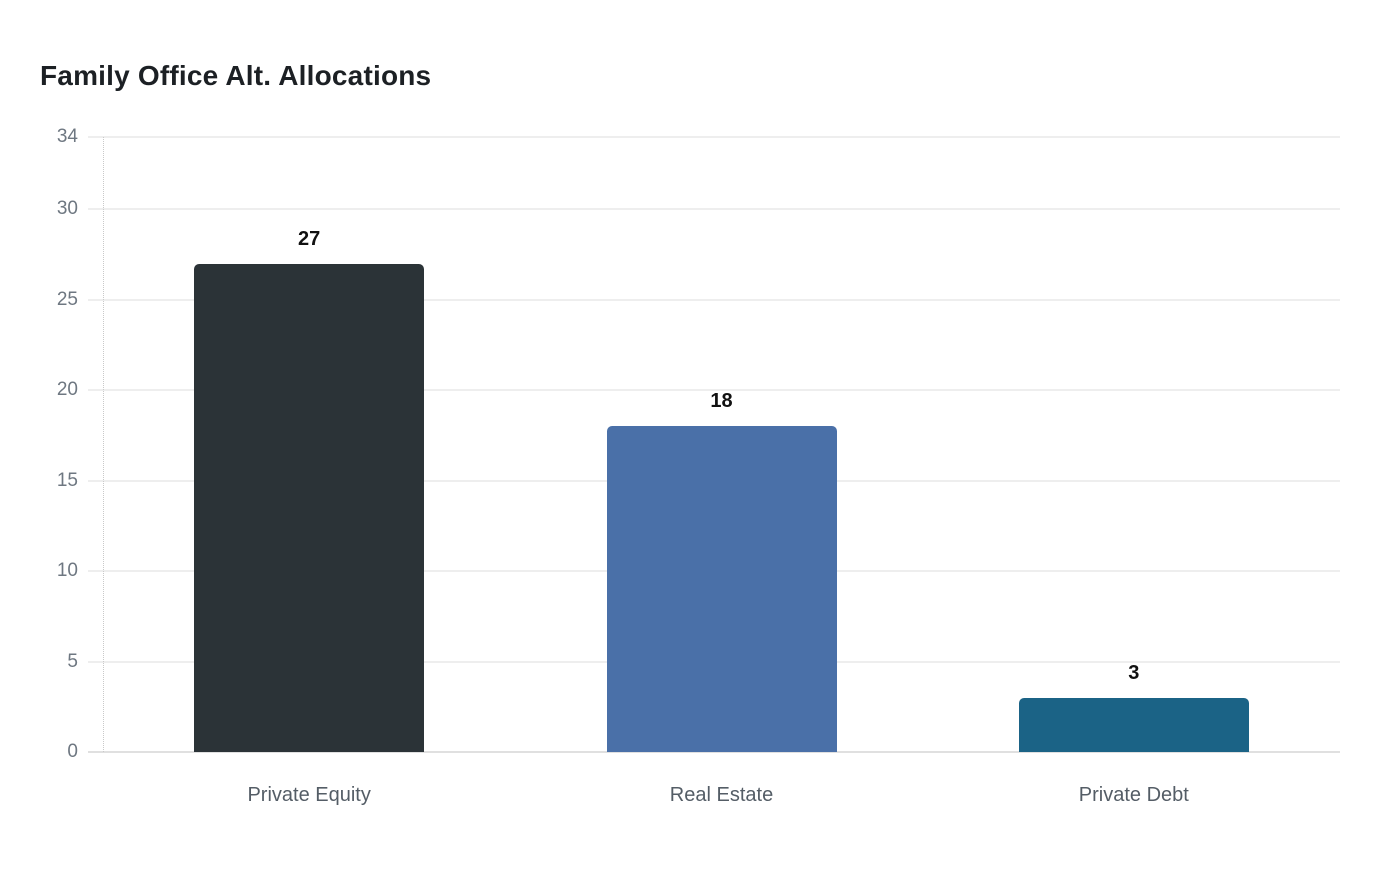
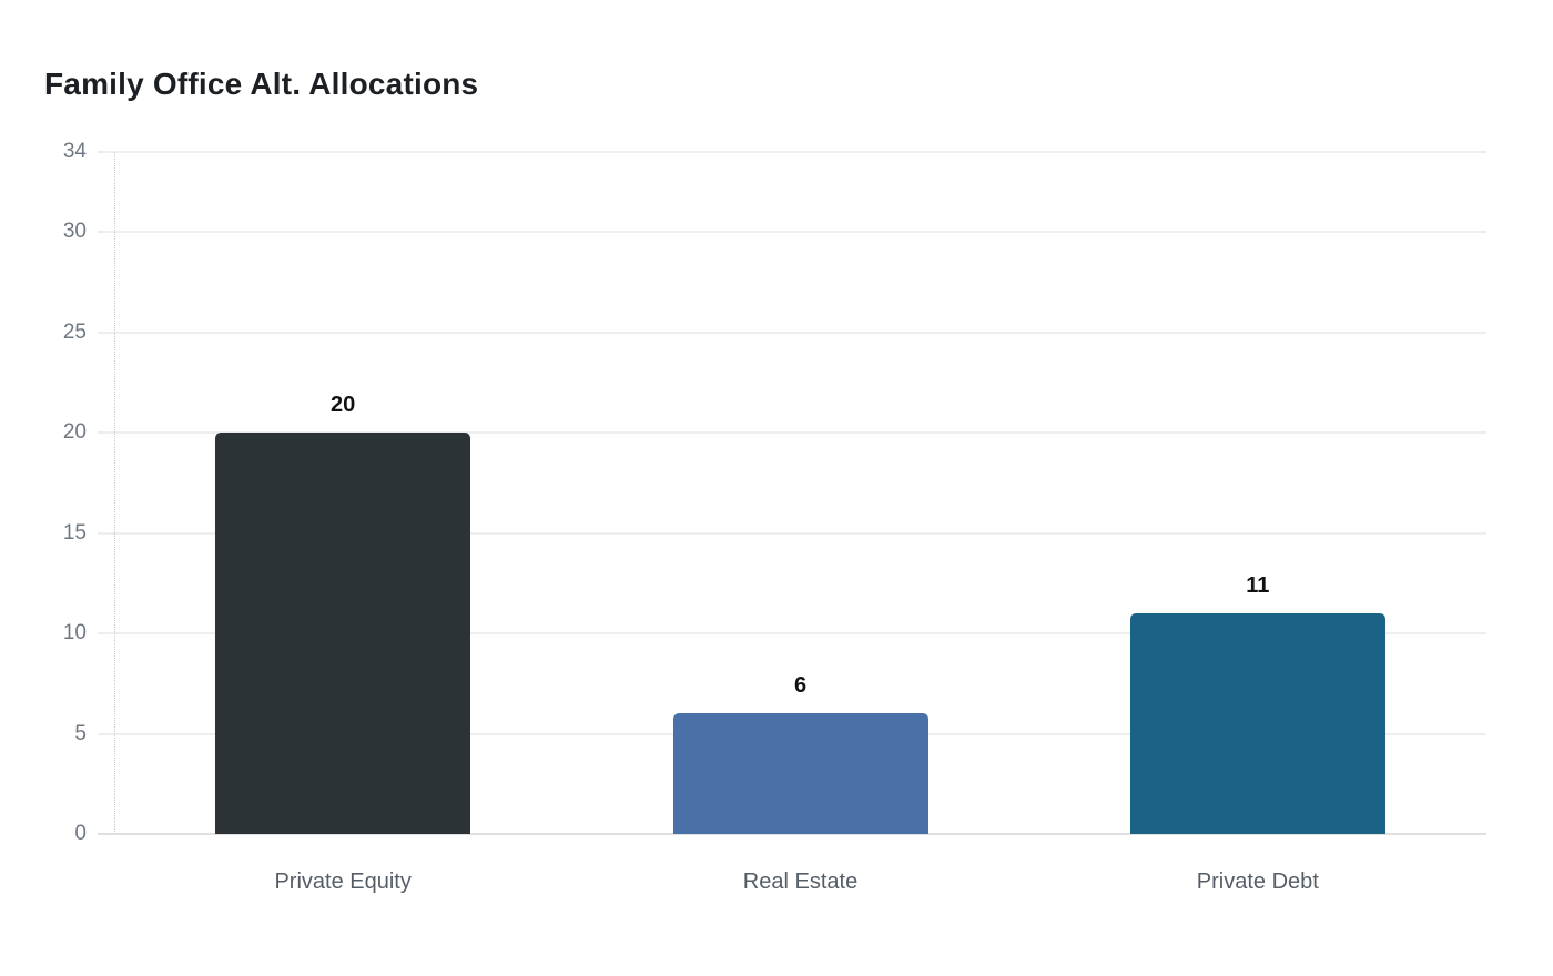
Private Equity: 27 -> 20
Real Estate: 18 -> 6
Private Debt: 3 -> 11
